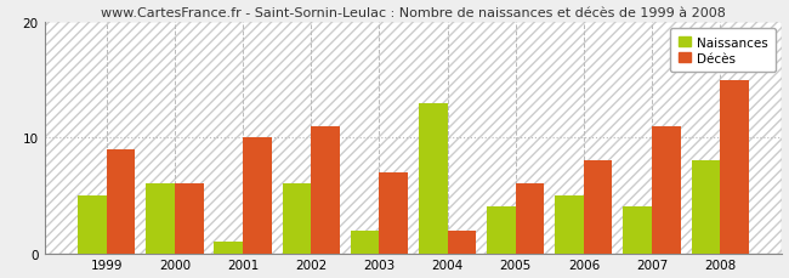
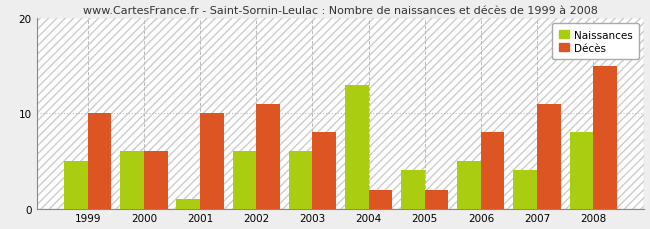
Décès/1999: 9 -> 10
Naissances/2003: 2 -> 6
Décès/2003: 7 -> 8
Décès/2005: 6 -> 2
